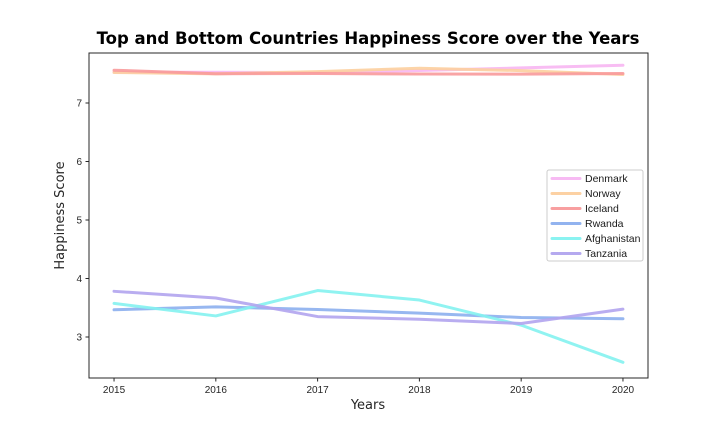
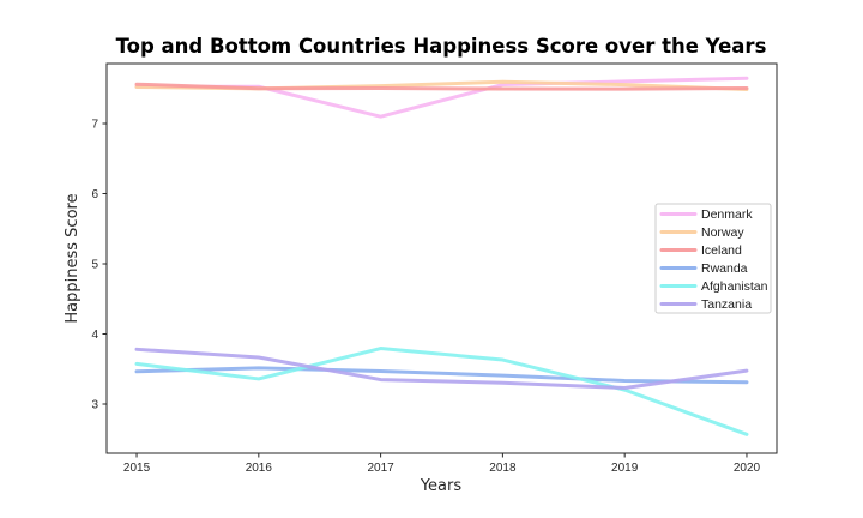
Denmark/2017: 7.5 -> 7.1
